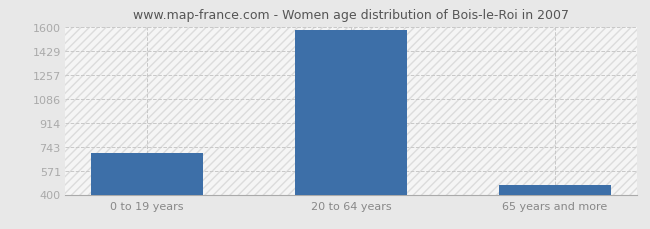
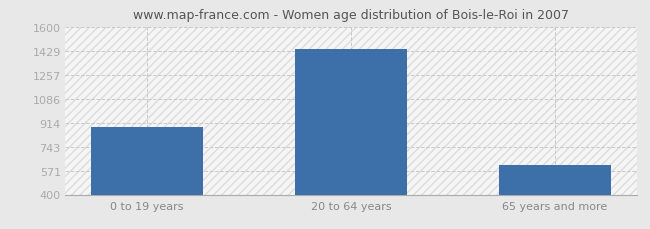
0 to 19 years: 700 -> 880
20 to 64 years: 1570 -> 1440
65 years and more: 470 -> 610
